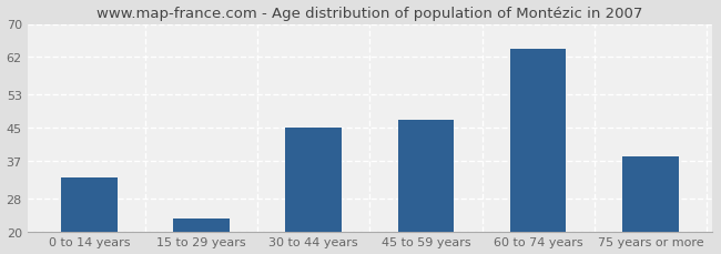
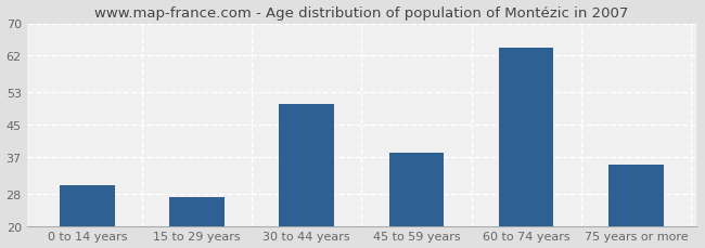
0 to 14 years: 33 -> 30
15 to 29 years: 23 -> 27
30 to 44 years: 45 -> 50
45 to 59 years: 47 -> 38
75 years or more: 38 -> 35
